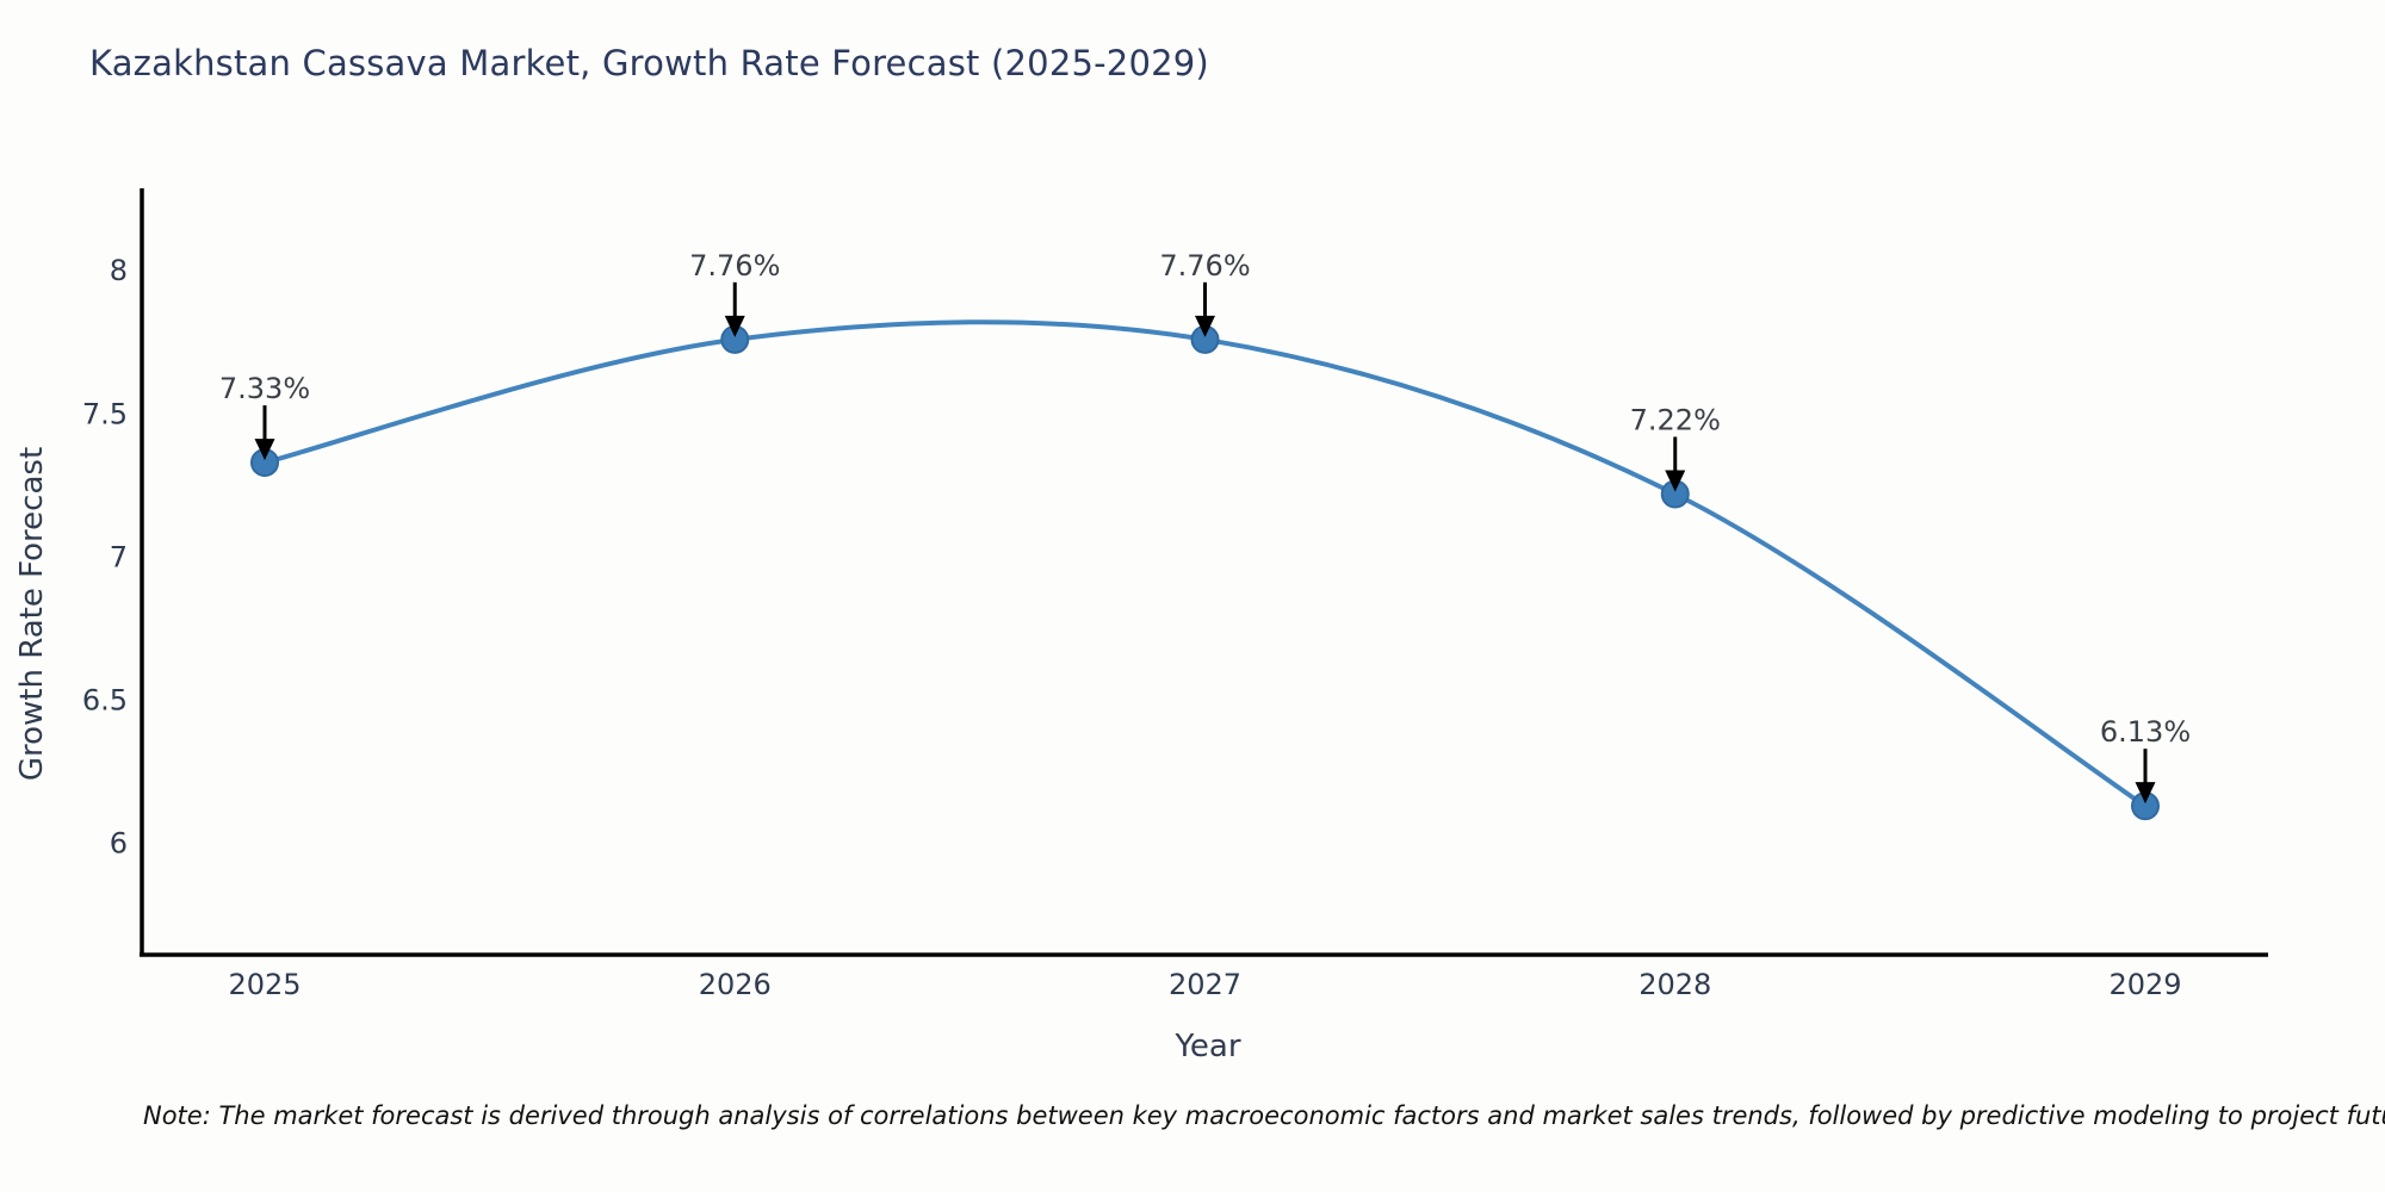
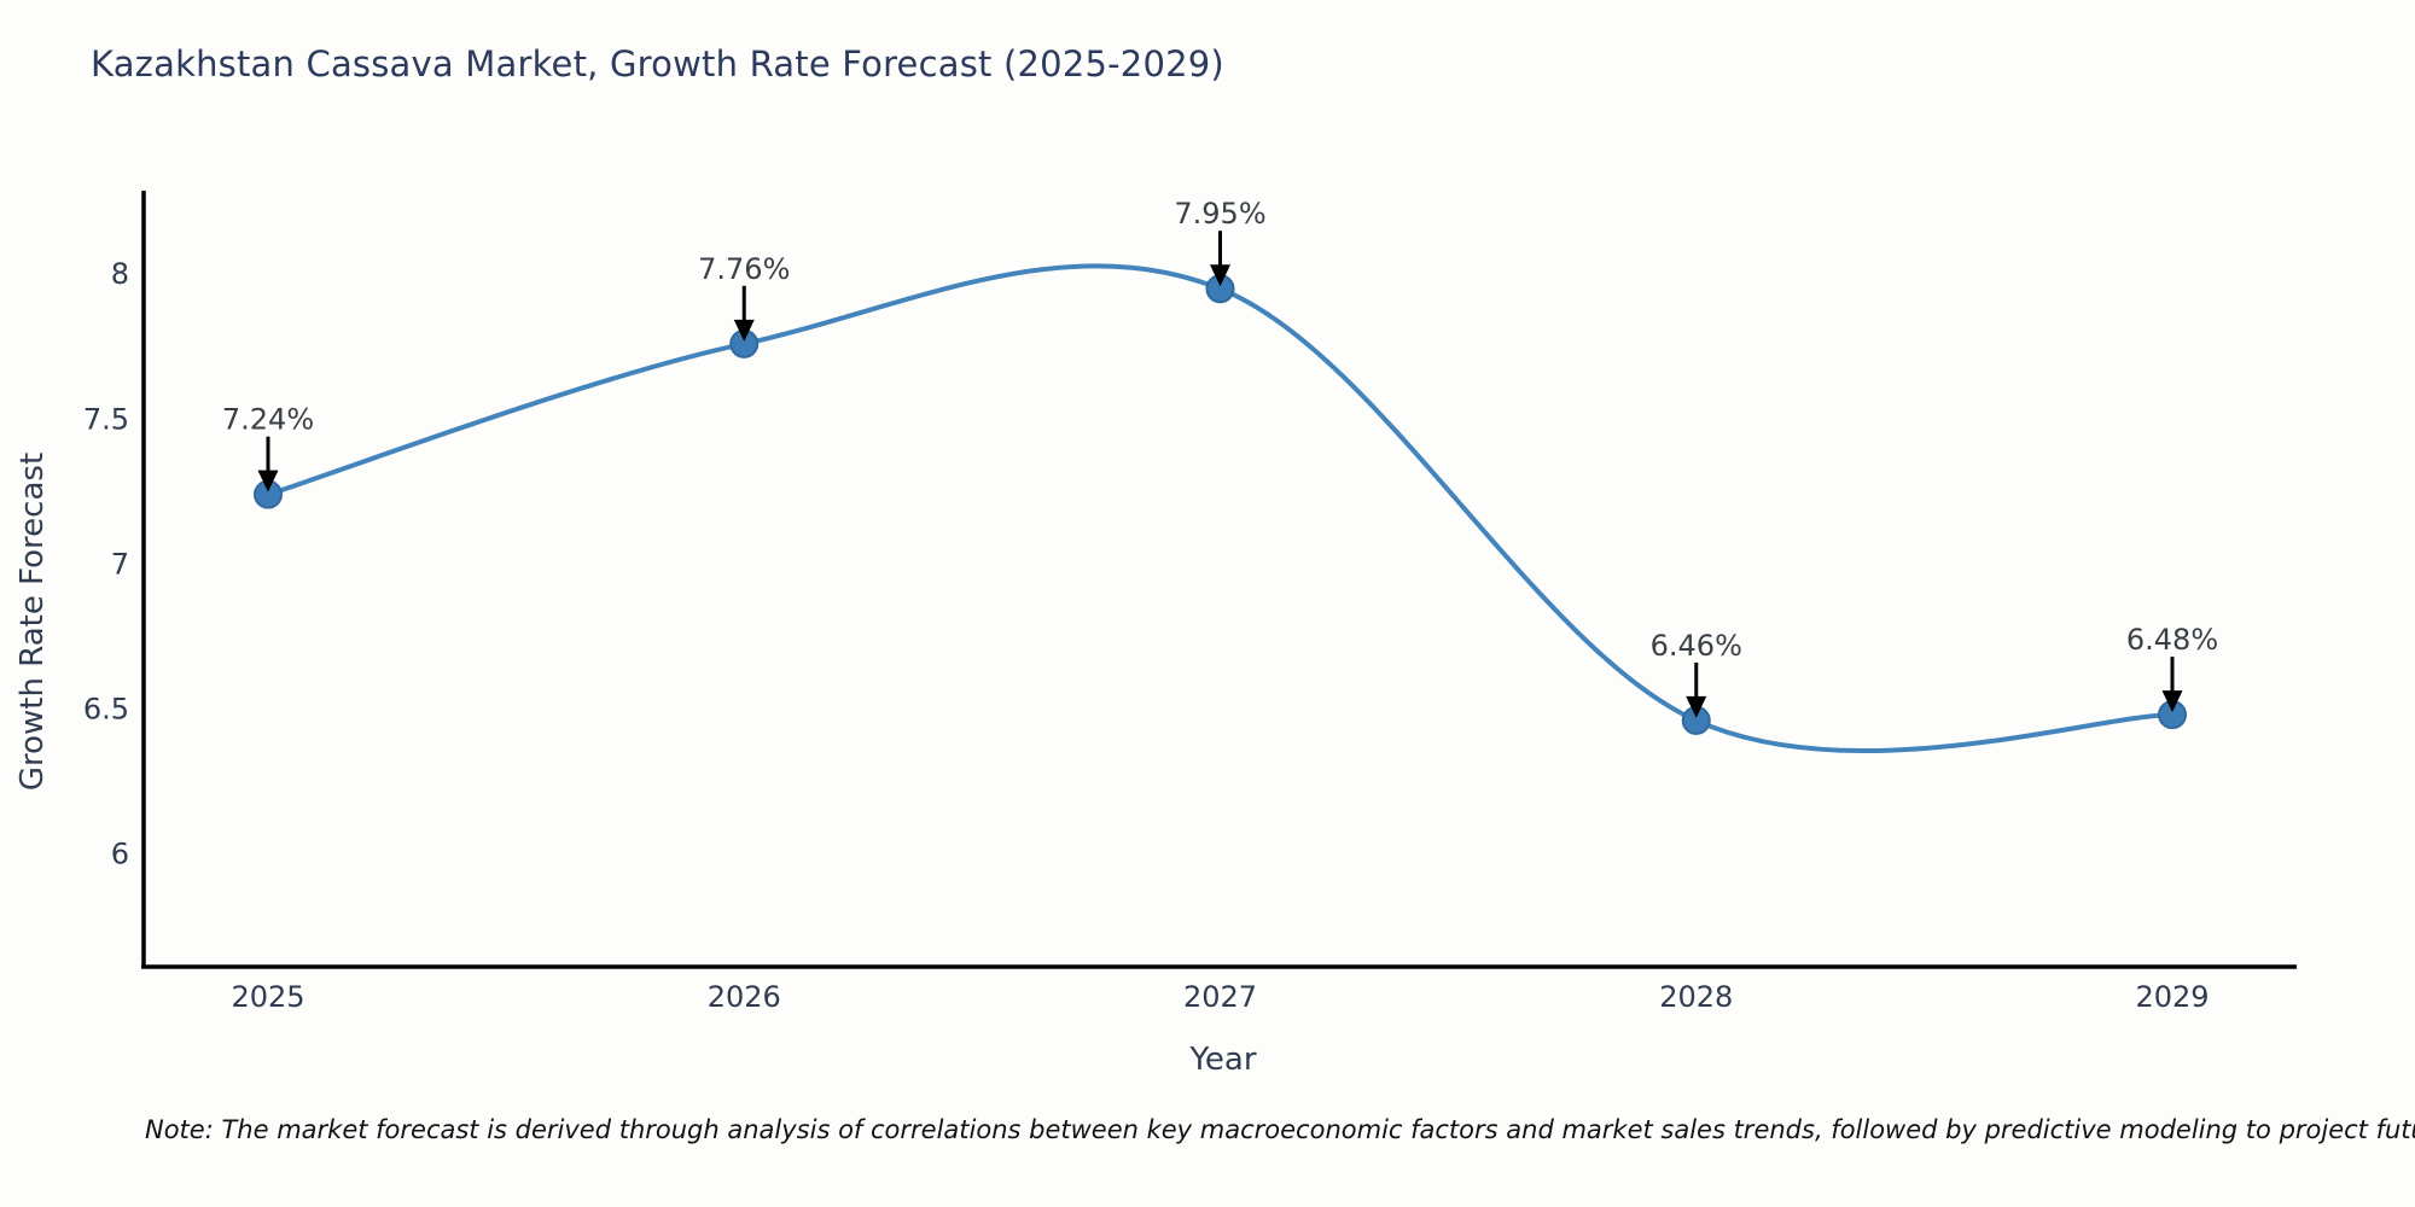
2025: 7.33% -> 7.24%
2027: 7.76% -> 7.95%
2028: 7.22% -> 6.46%
2029: 6.13% -> 6.48%
